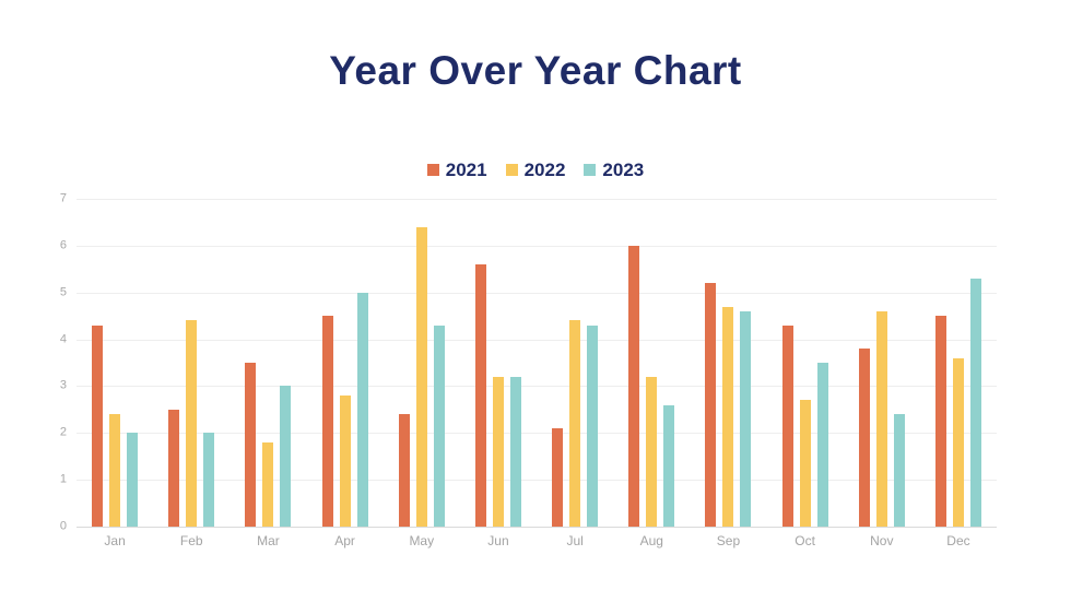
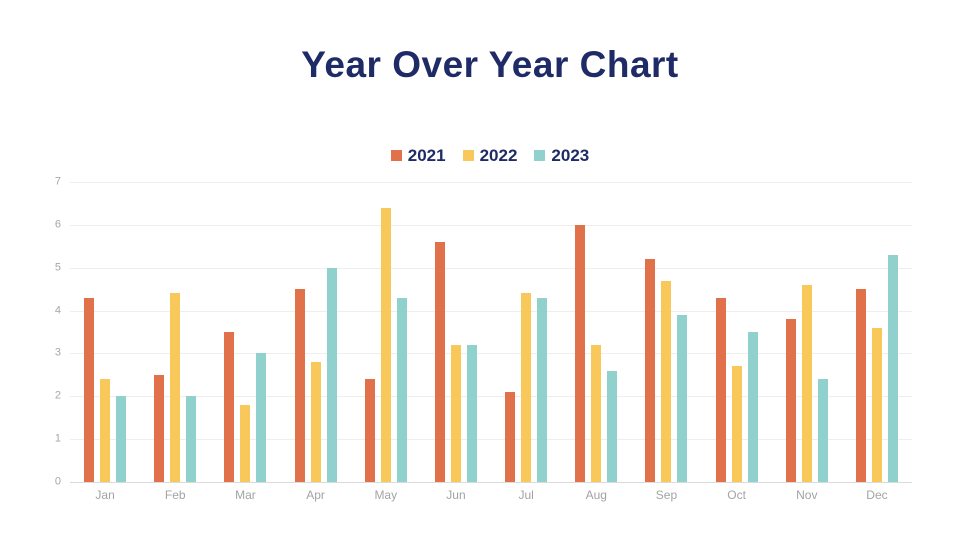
2023/Sep: 4.6 -> 3.9
